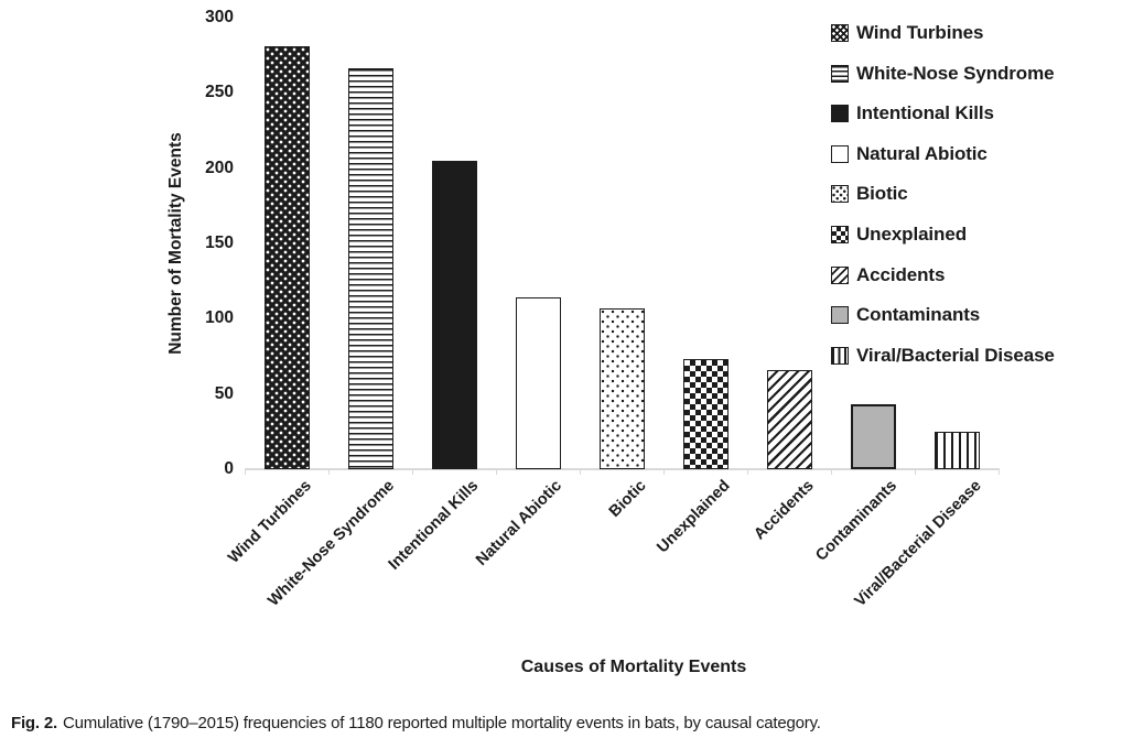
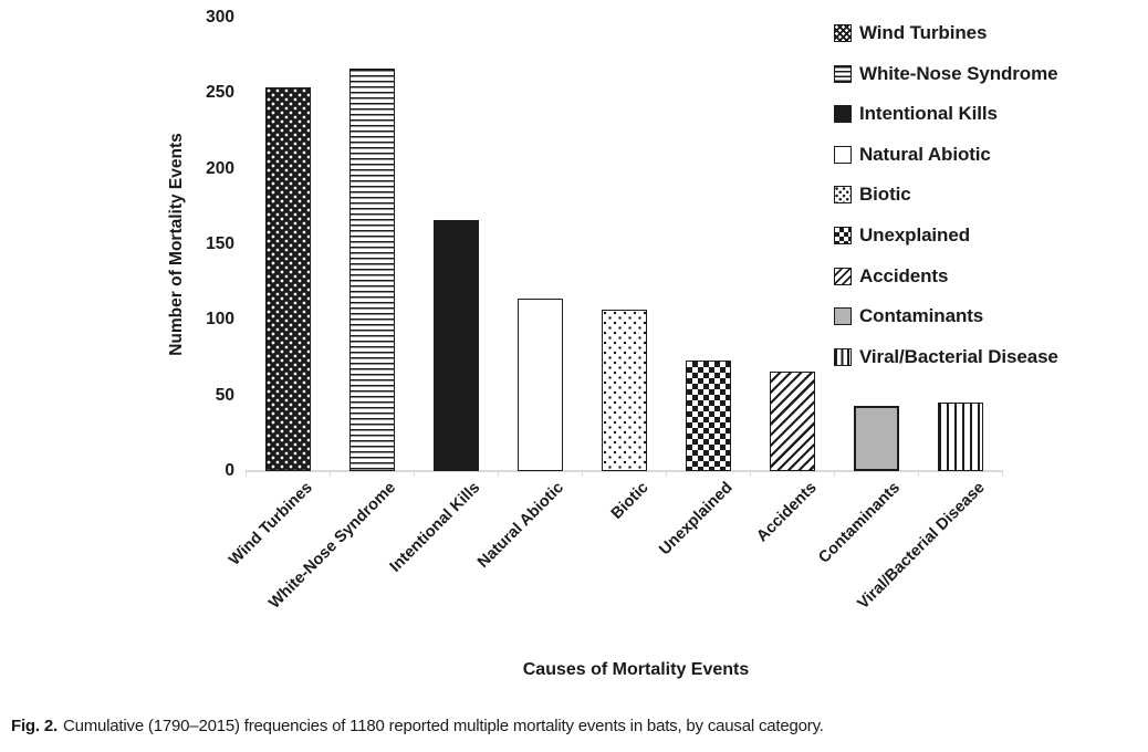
Wind Turbines: 281 -> 254
Intentional Kills: 205 -> 166
Viral/Bacterial Disease: 25 -> 45
